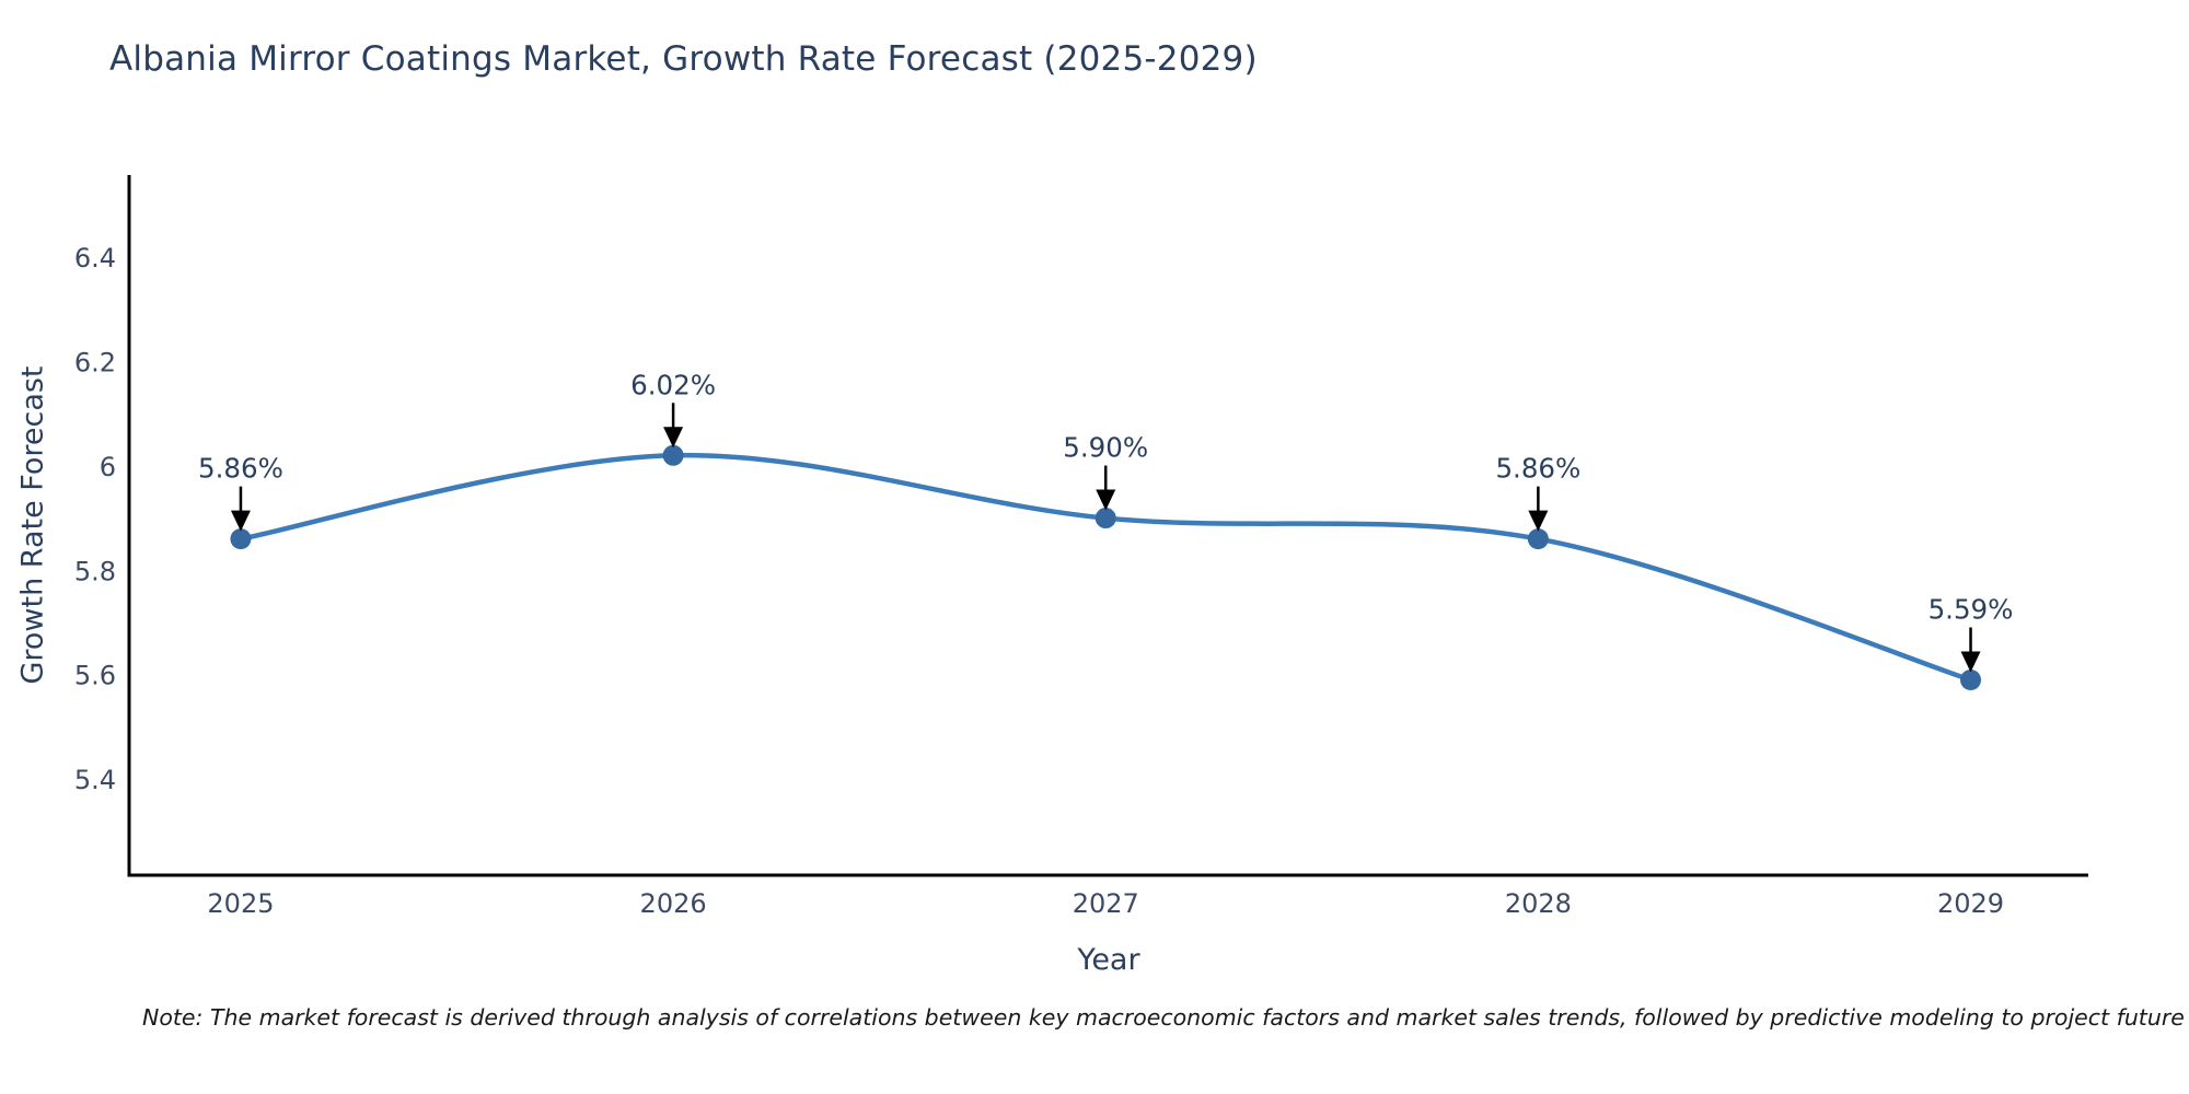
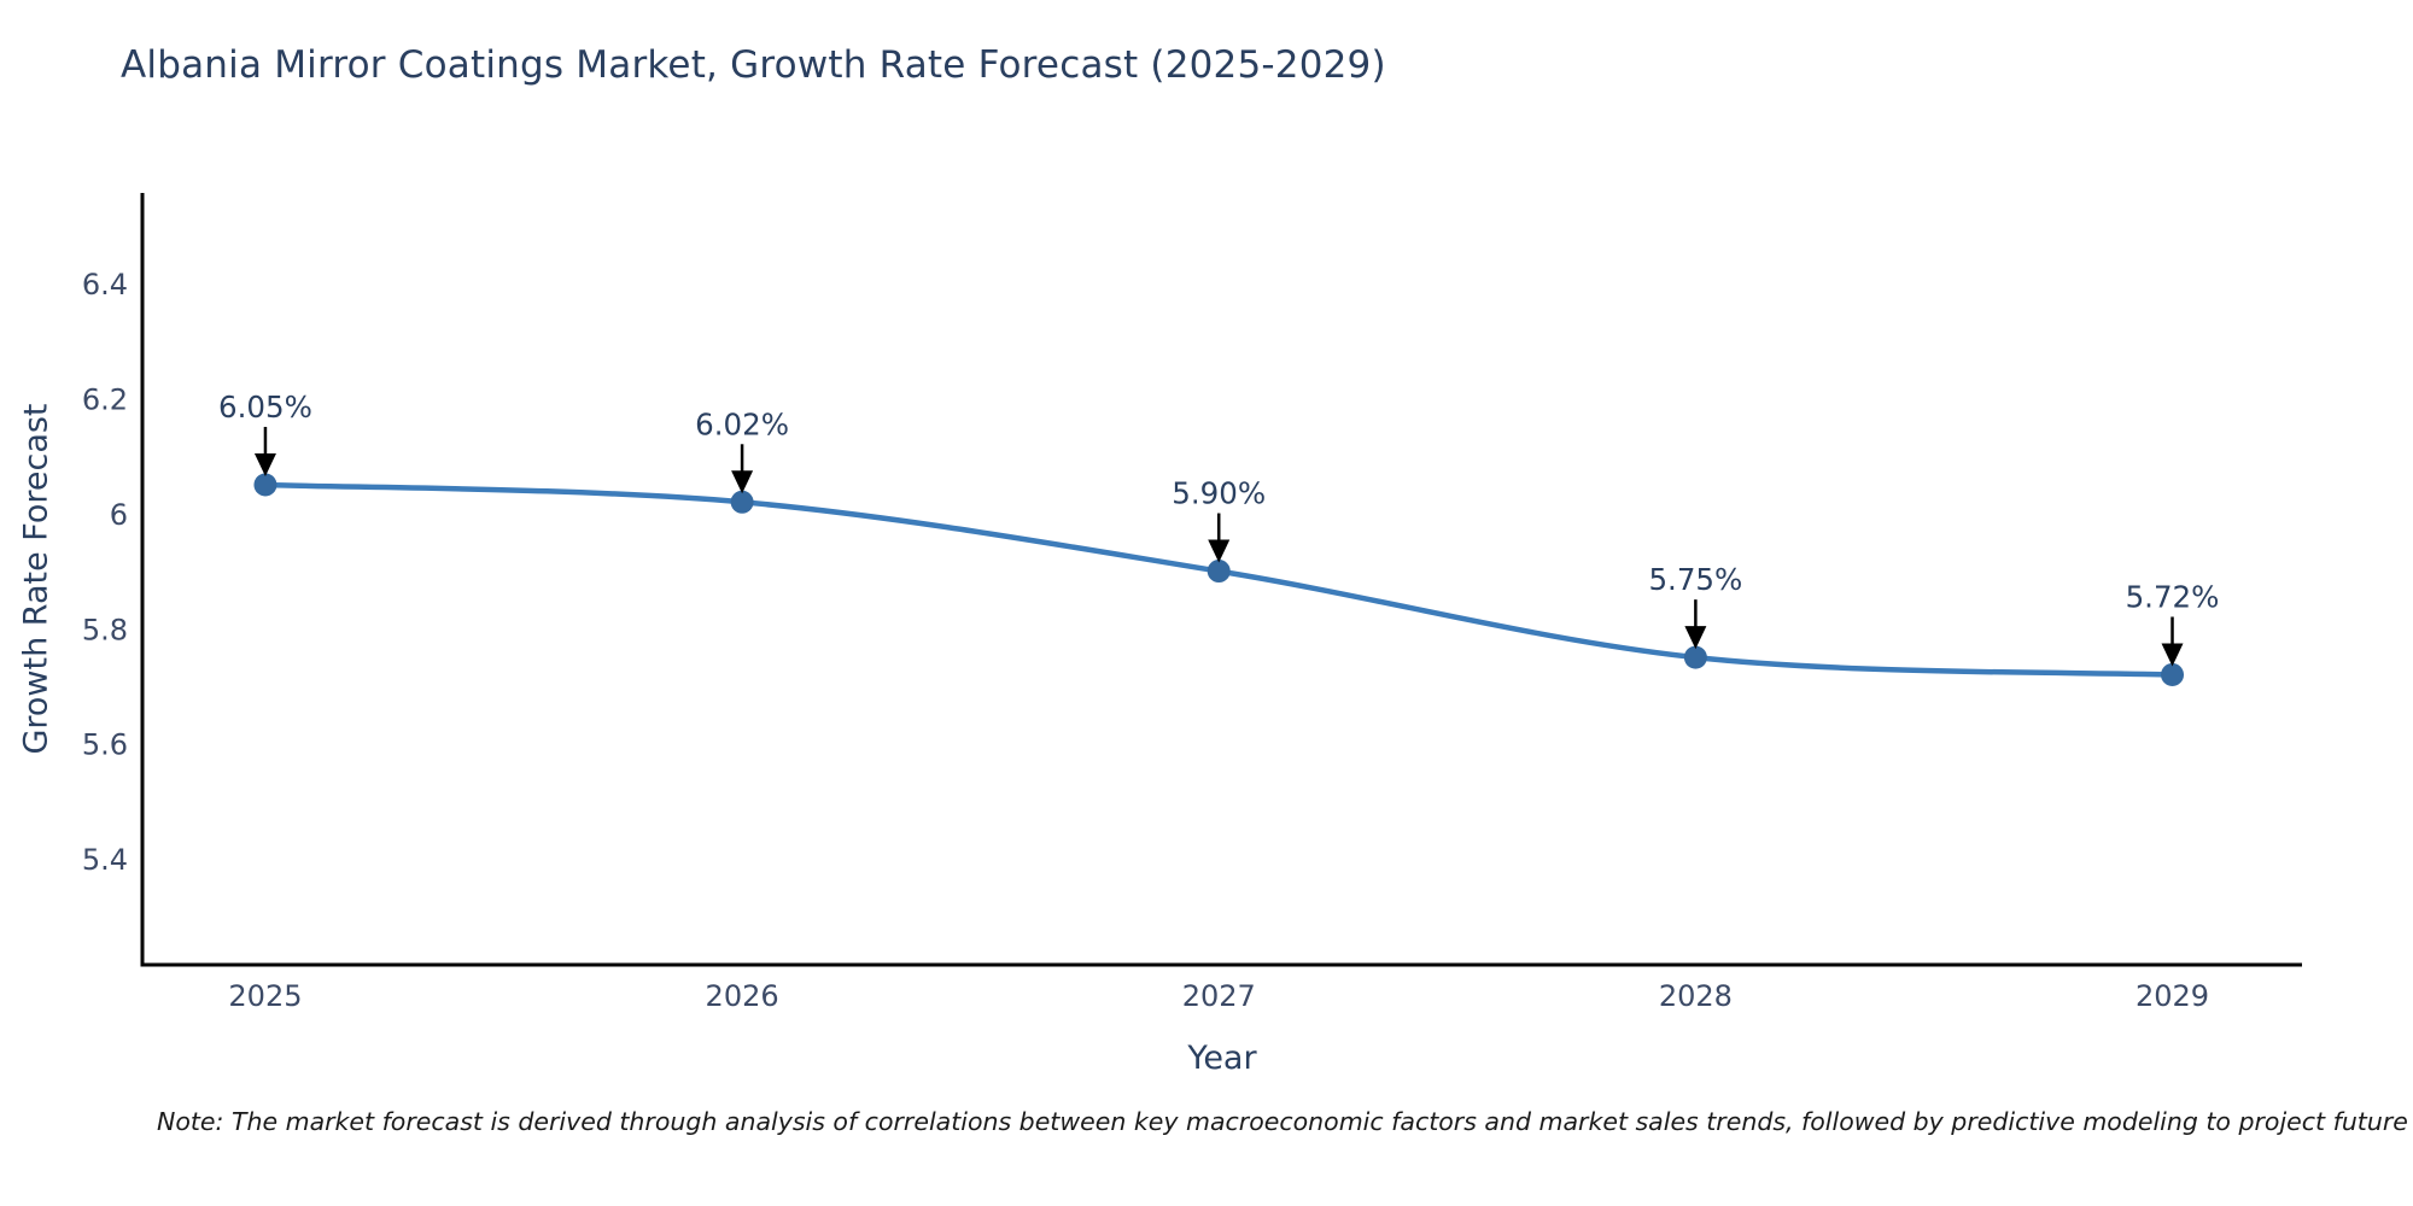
2025: 5.86% -> 6.05%
2028: 5.86% -> 5.75%
2029: 5.59% -> 5.72%
